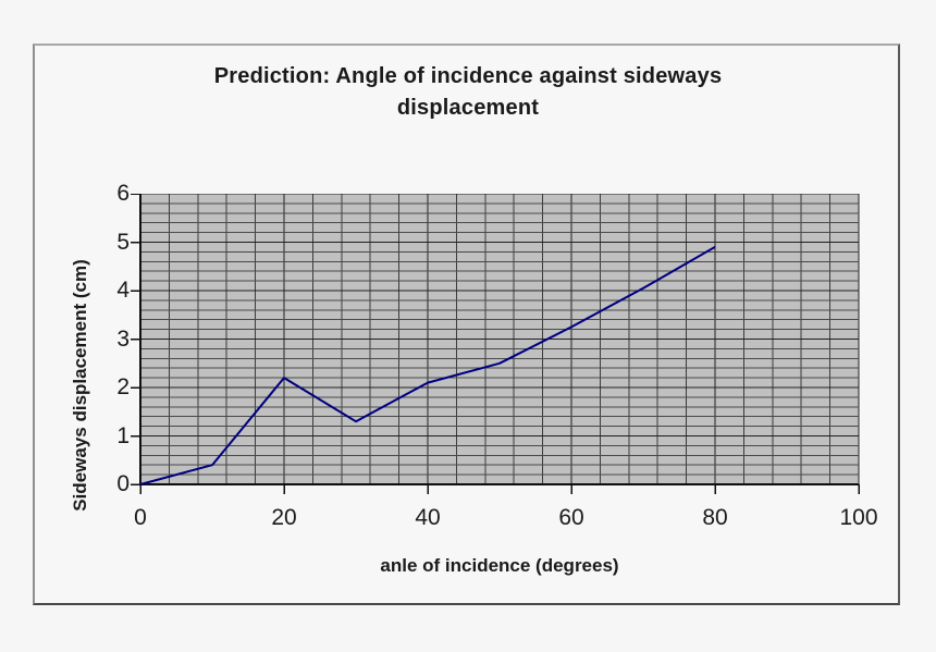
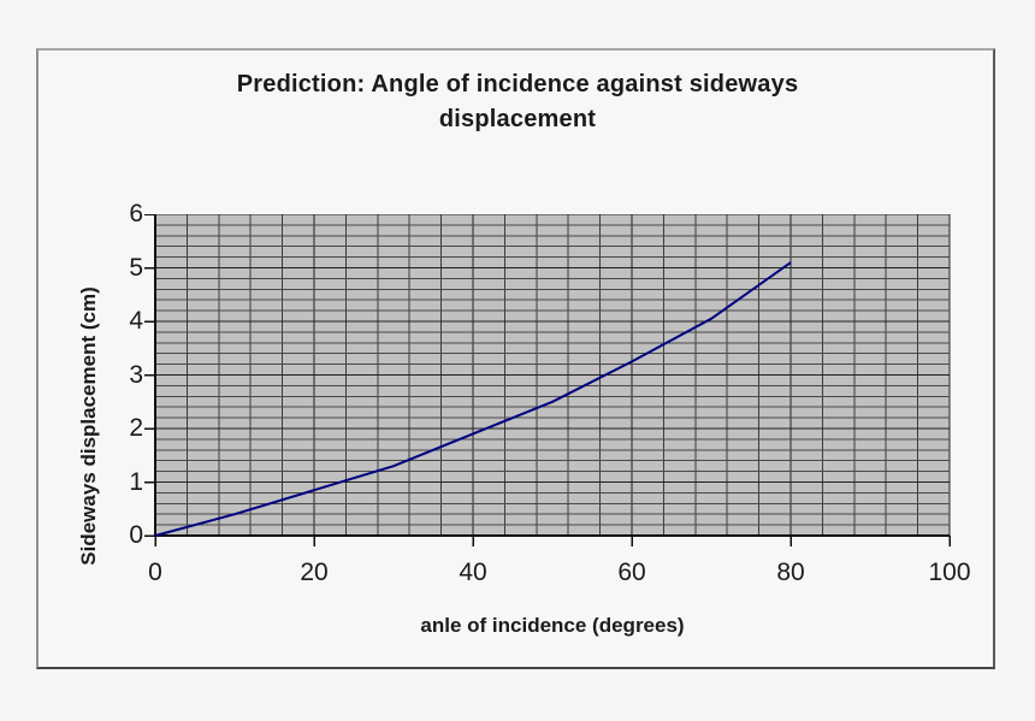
20: 2.2 -> 0.8
40: 2.1 -> 1.9
80: 4.9 -> 5.1
